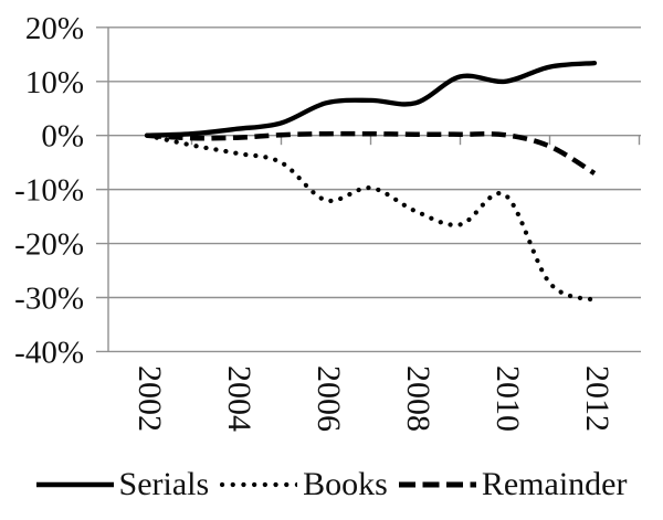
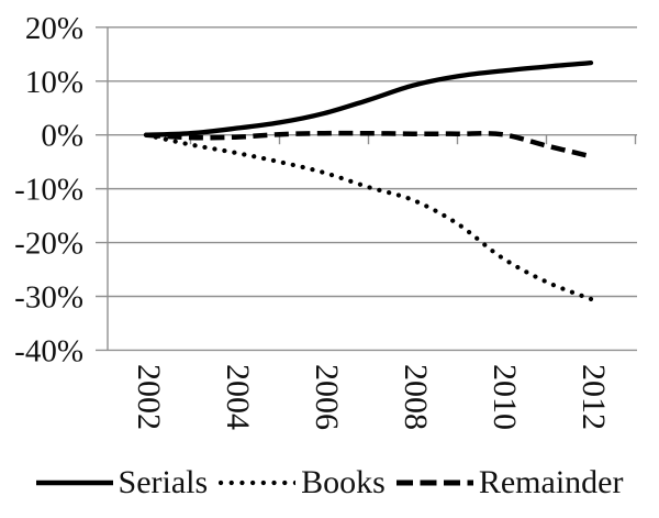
Serials/2006: 6% -> 4%
Books/2006: -12% -> -7%
Serials/2008: 6% -> 9%
Books/2008: -14% -> -12%
Serials/2010: 10% -> 12%
Books/2010: -11% -> -23%
Remainder/2012: -7% -> -4%
